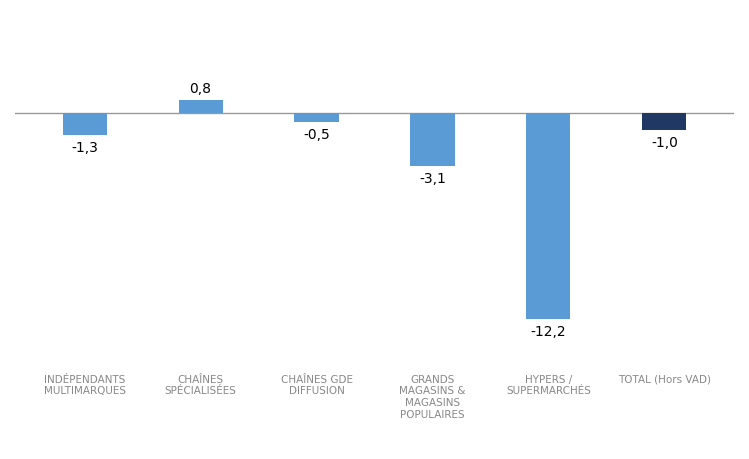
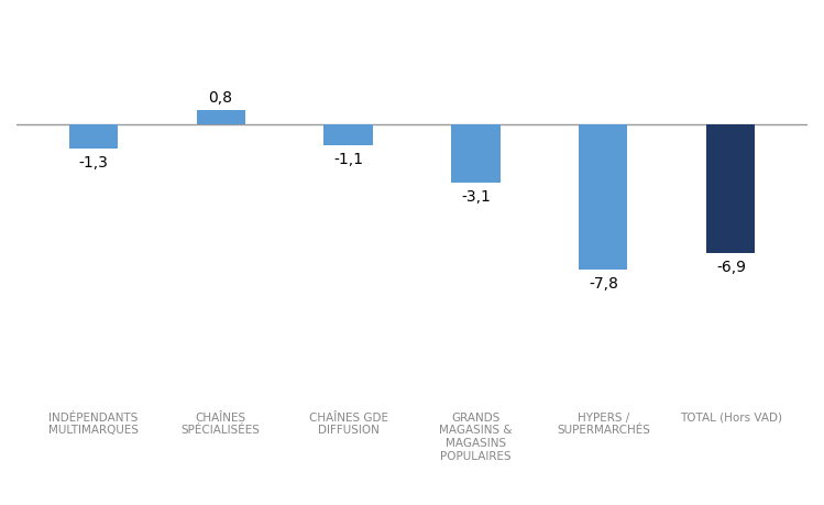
CHAÎNES GDE DIFFUSION: -0,5 -> -1,1
HYPERS / SUPERMARCHÉS: -12,2 -> -7,8
TOTAL (Hors VAD): -1,0 -> -6,9
